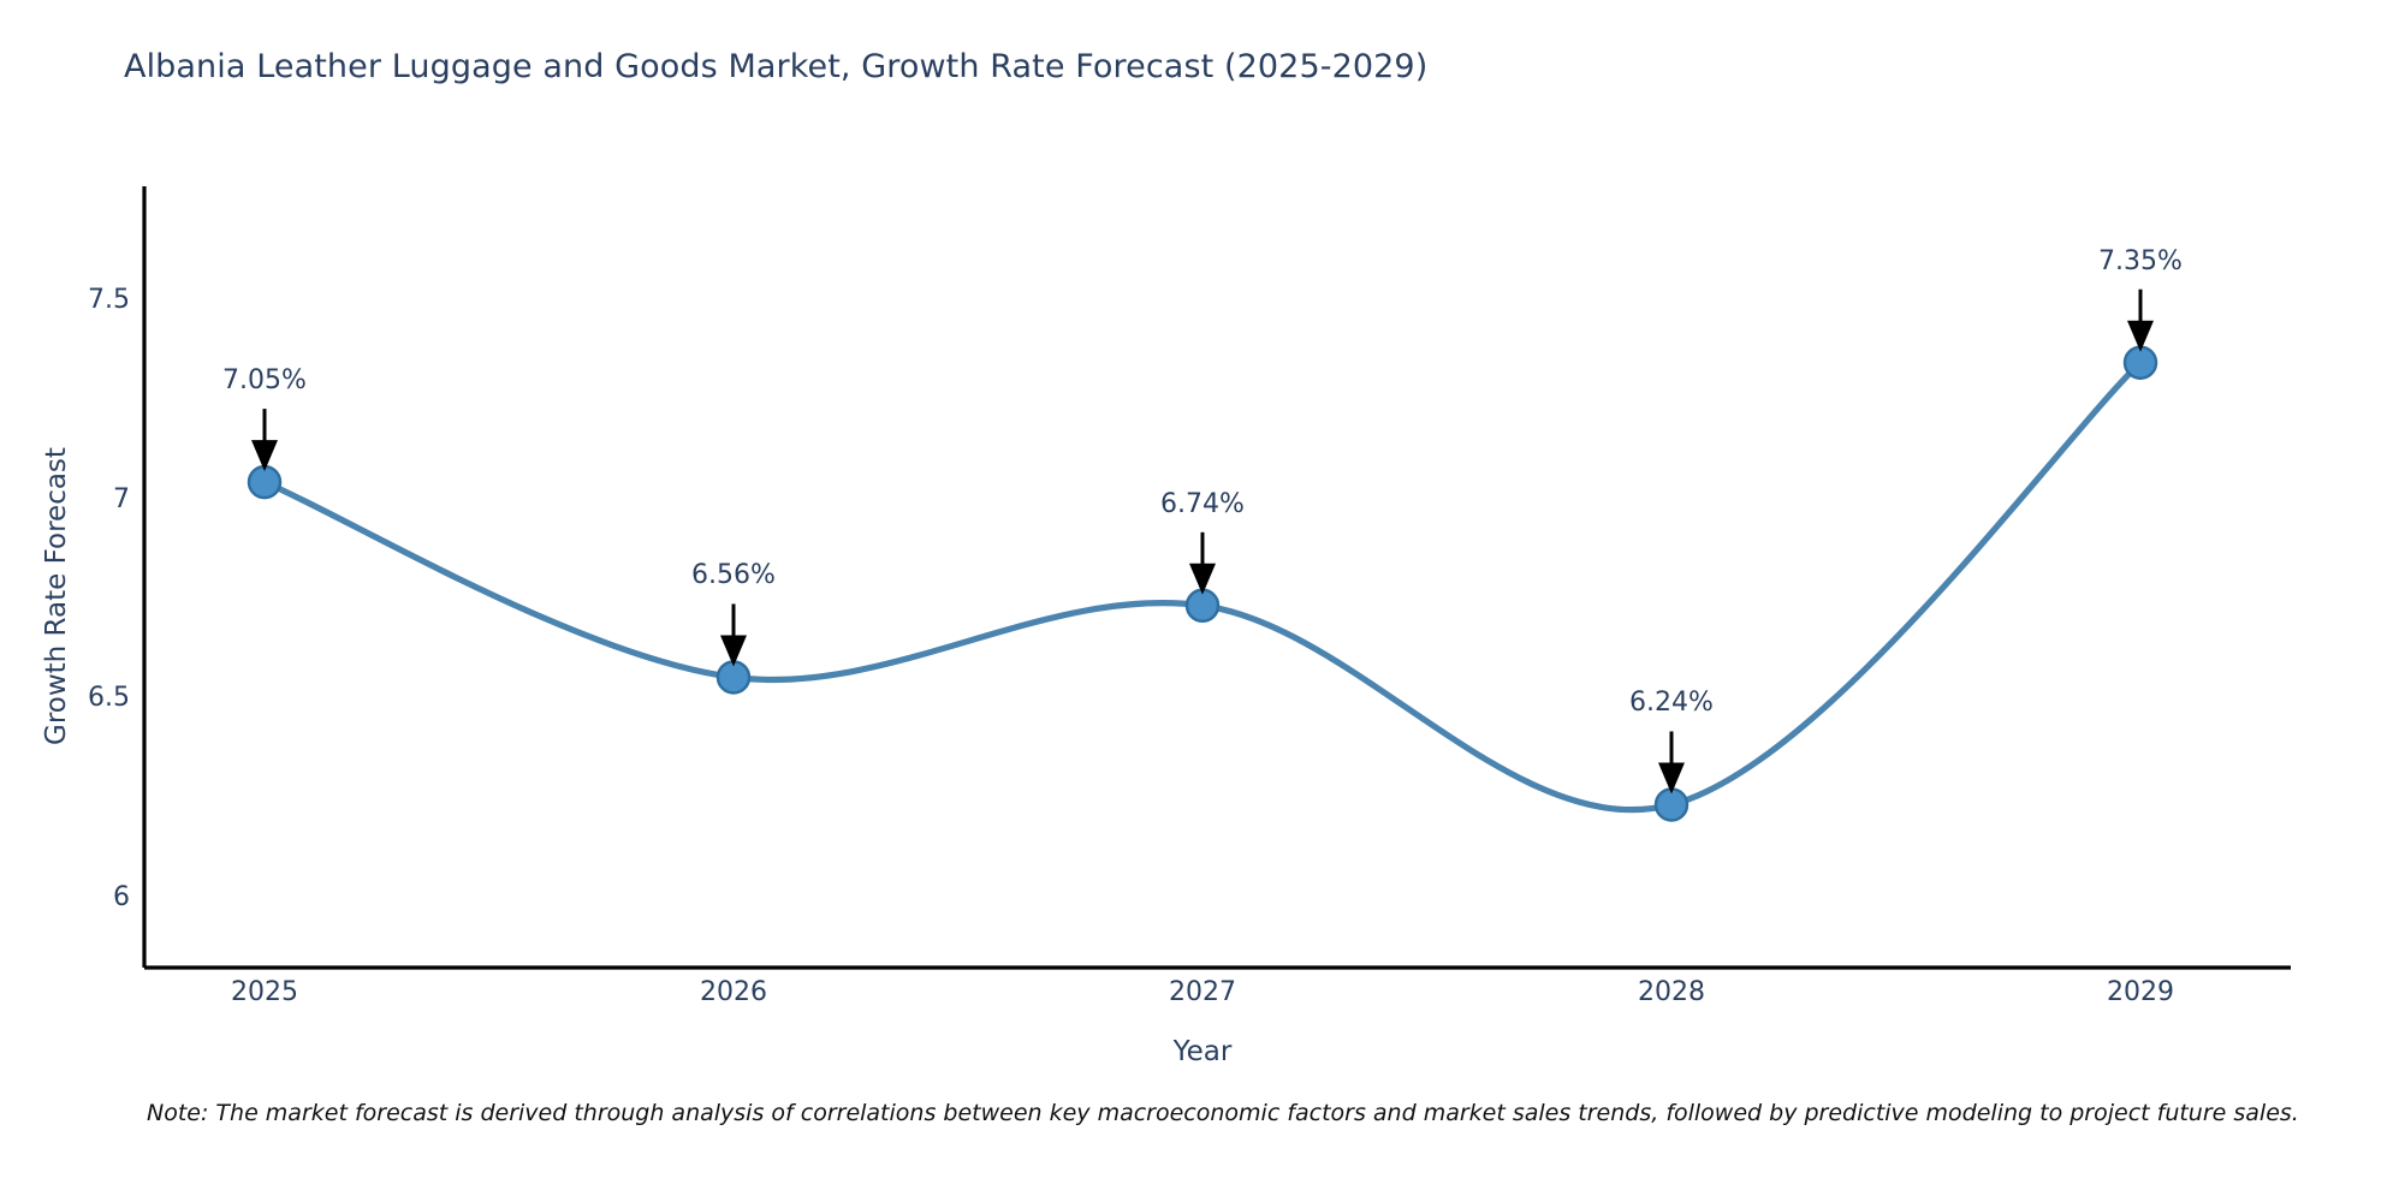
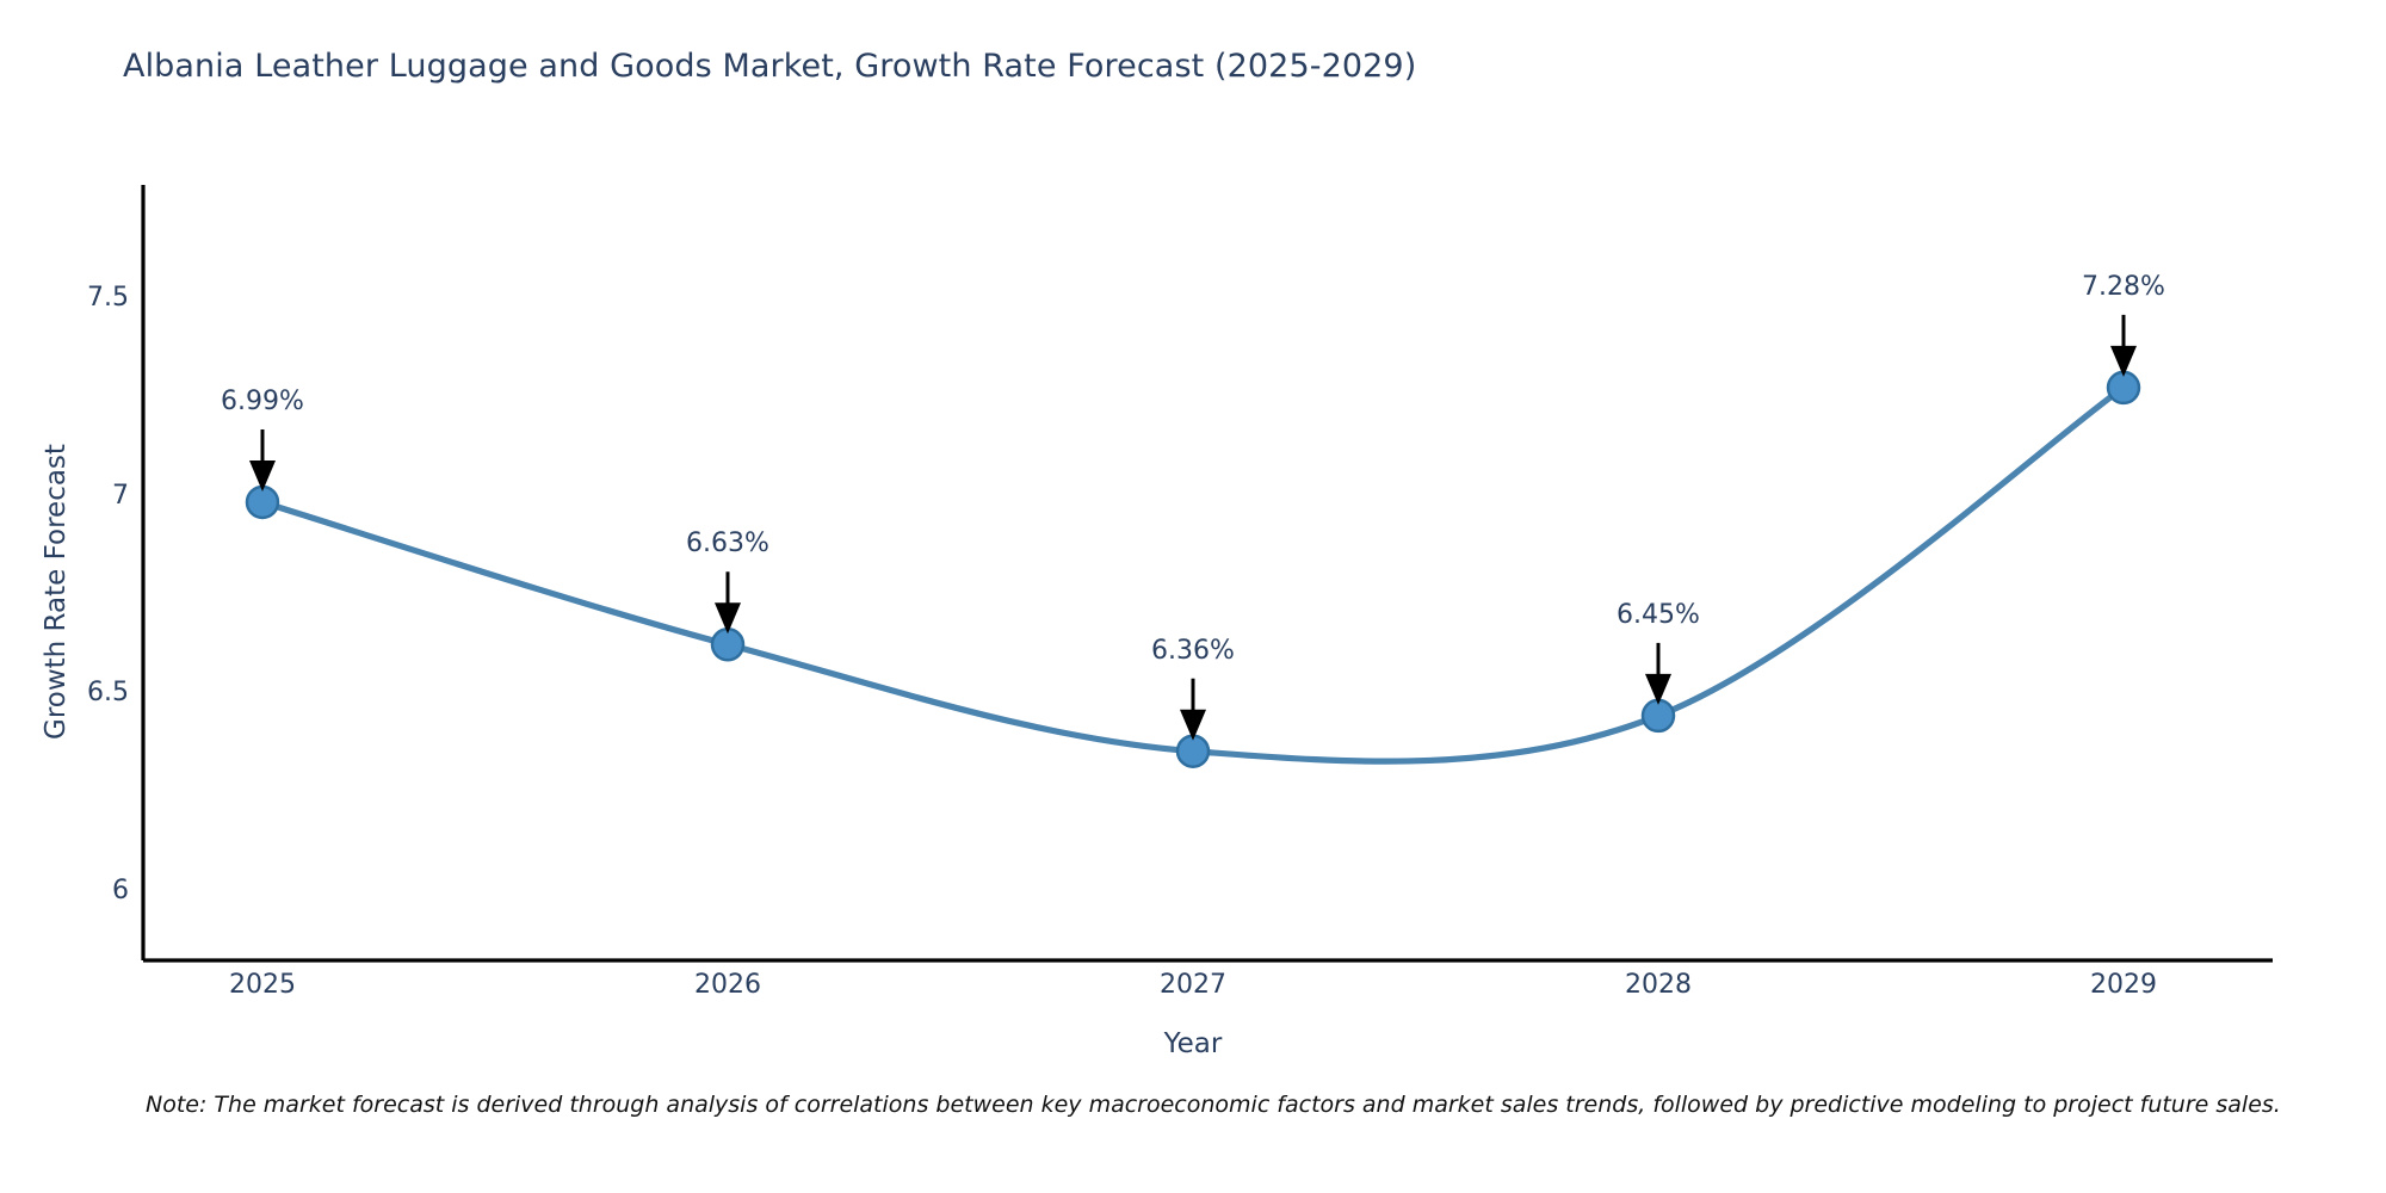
2025: 7.05% -> 6.99%
2026: 6.56% -> 6.63%
2027: 6.74% -> 6.36%
2028: 6.24% -> 6.45%
2029: 7.35% -> 7.28%
